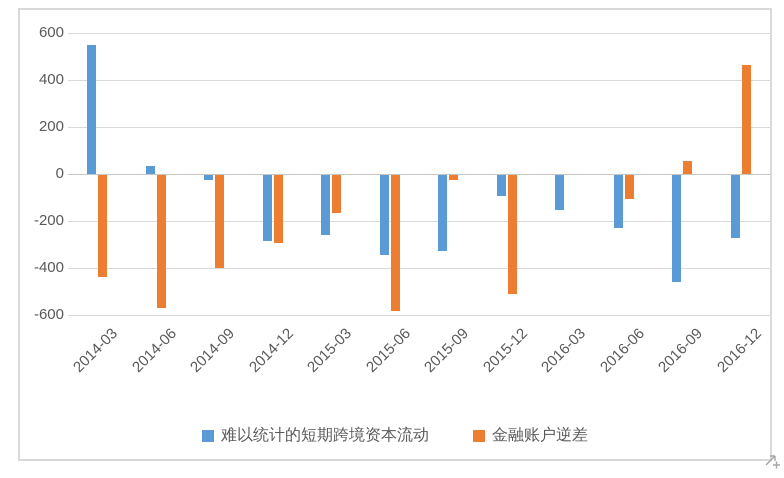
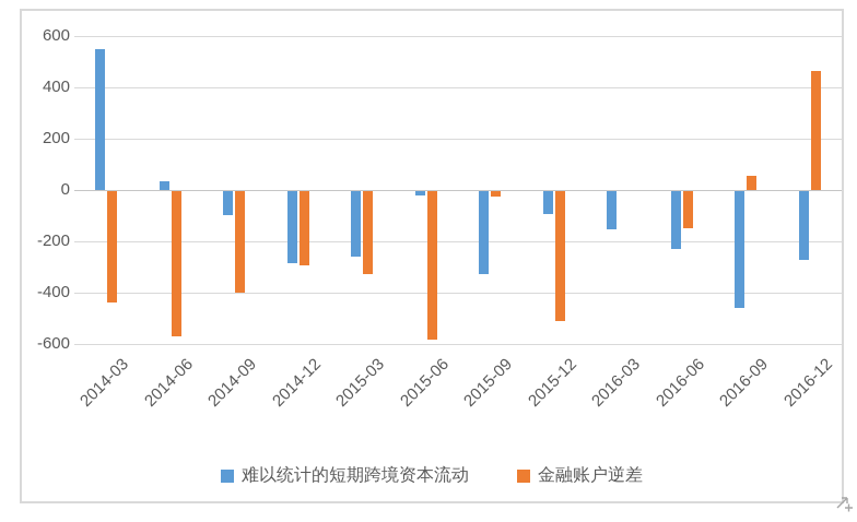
难以统计的短期跨境资本流动/2014-09: -20 -> -100
金融账户逆差/2015-03: -160 -> -320
难以统计的短期跨境资本流动/2015-06: -340 -> -20
金融账户逆差/2016-06: -100 -> -140
